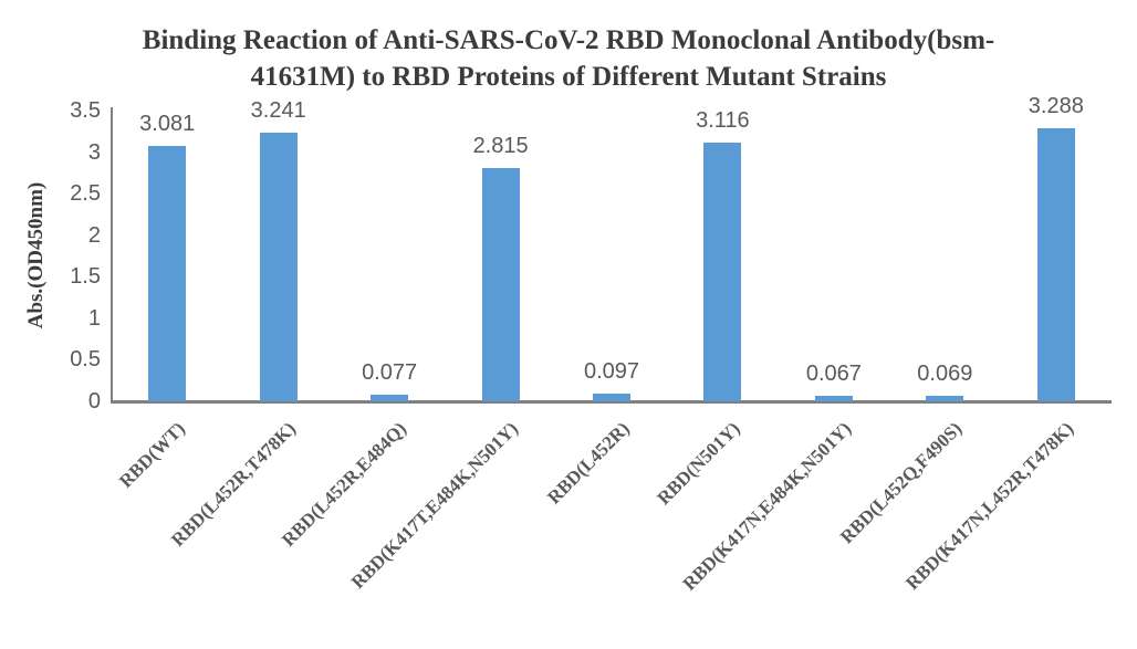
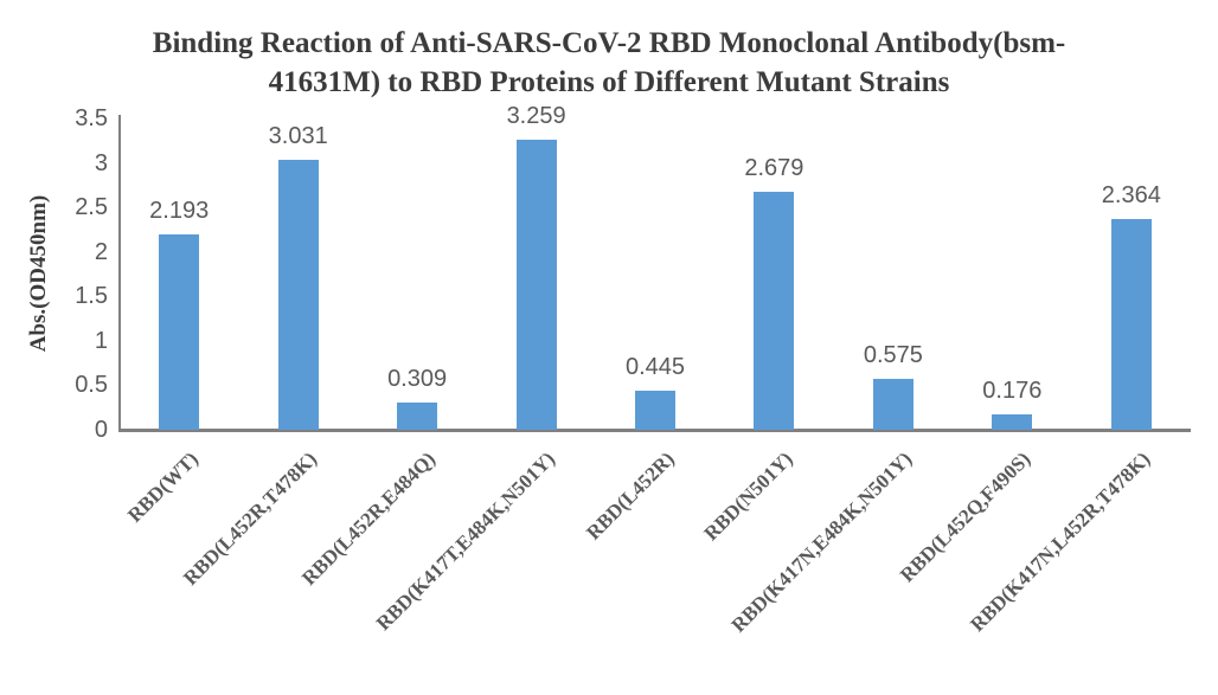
RBD(WT): 3.081 -> 2.193
RBD(L452R,T478K): 3.241 -> 3.031
RBD(L452R,E484Q): 0.077 -> 0.309
RBD(K417T,E484K,N501Y): 2.815 -> 3.259
RBD(L452R): 0.097 -> 0.445
RBD(N501Y): 3.116 -> 2.679
RBD(K417N,E484K,N501Y): 0.067 -> 0.575
RBD(L452Q,F490S): 0.069 -> 0.176
RBD(K417N,L452R,T478K): 3.288 -> 2.364
